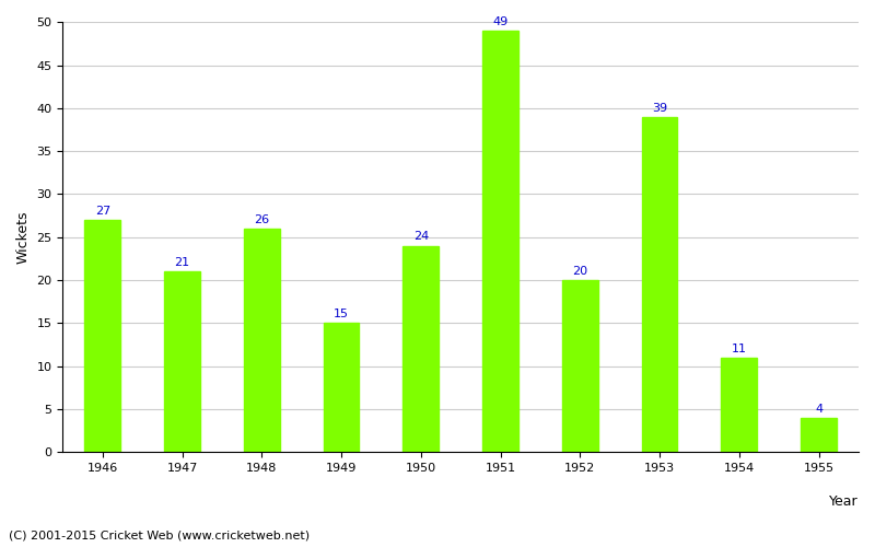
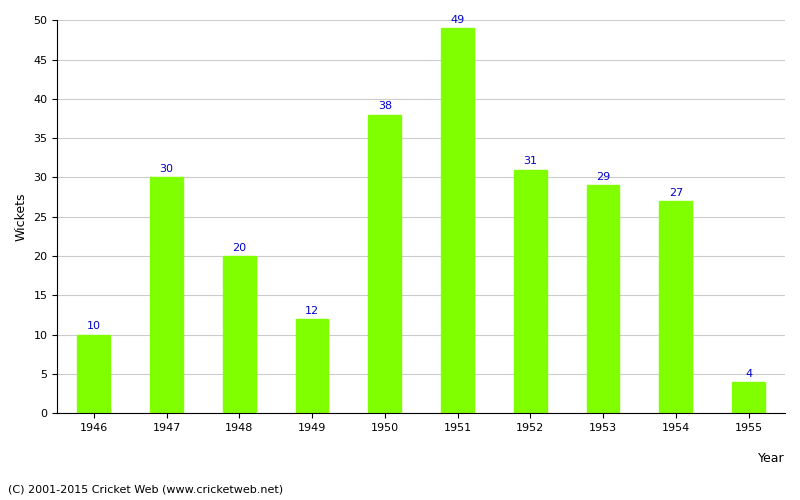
1946: 27 -> 10
1947: 21 -> 30
1948: 26 -> 20
1949: 15 -> 12
1950: 24 -> 38
1952: 20 -> 31
1953: 39 -> 29
1954: 11 -> 27
